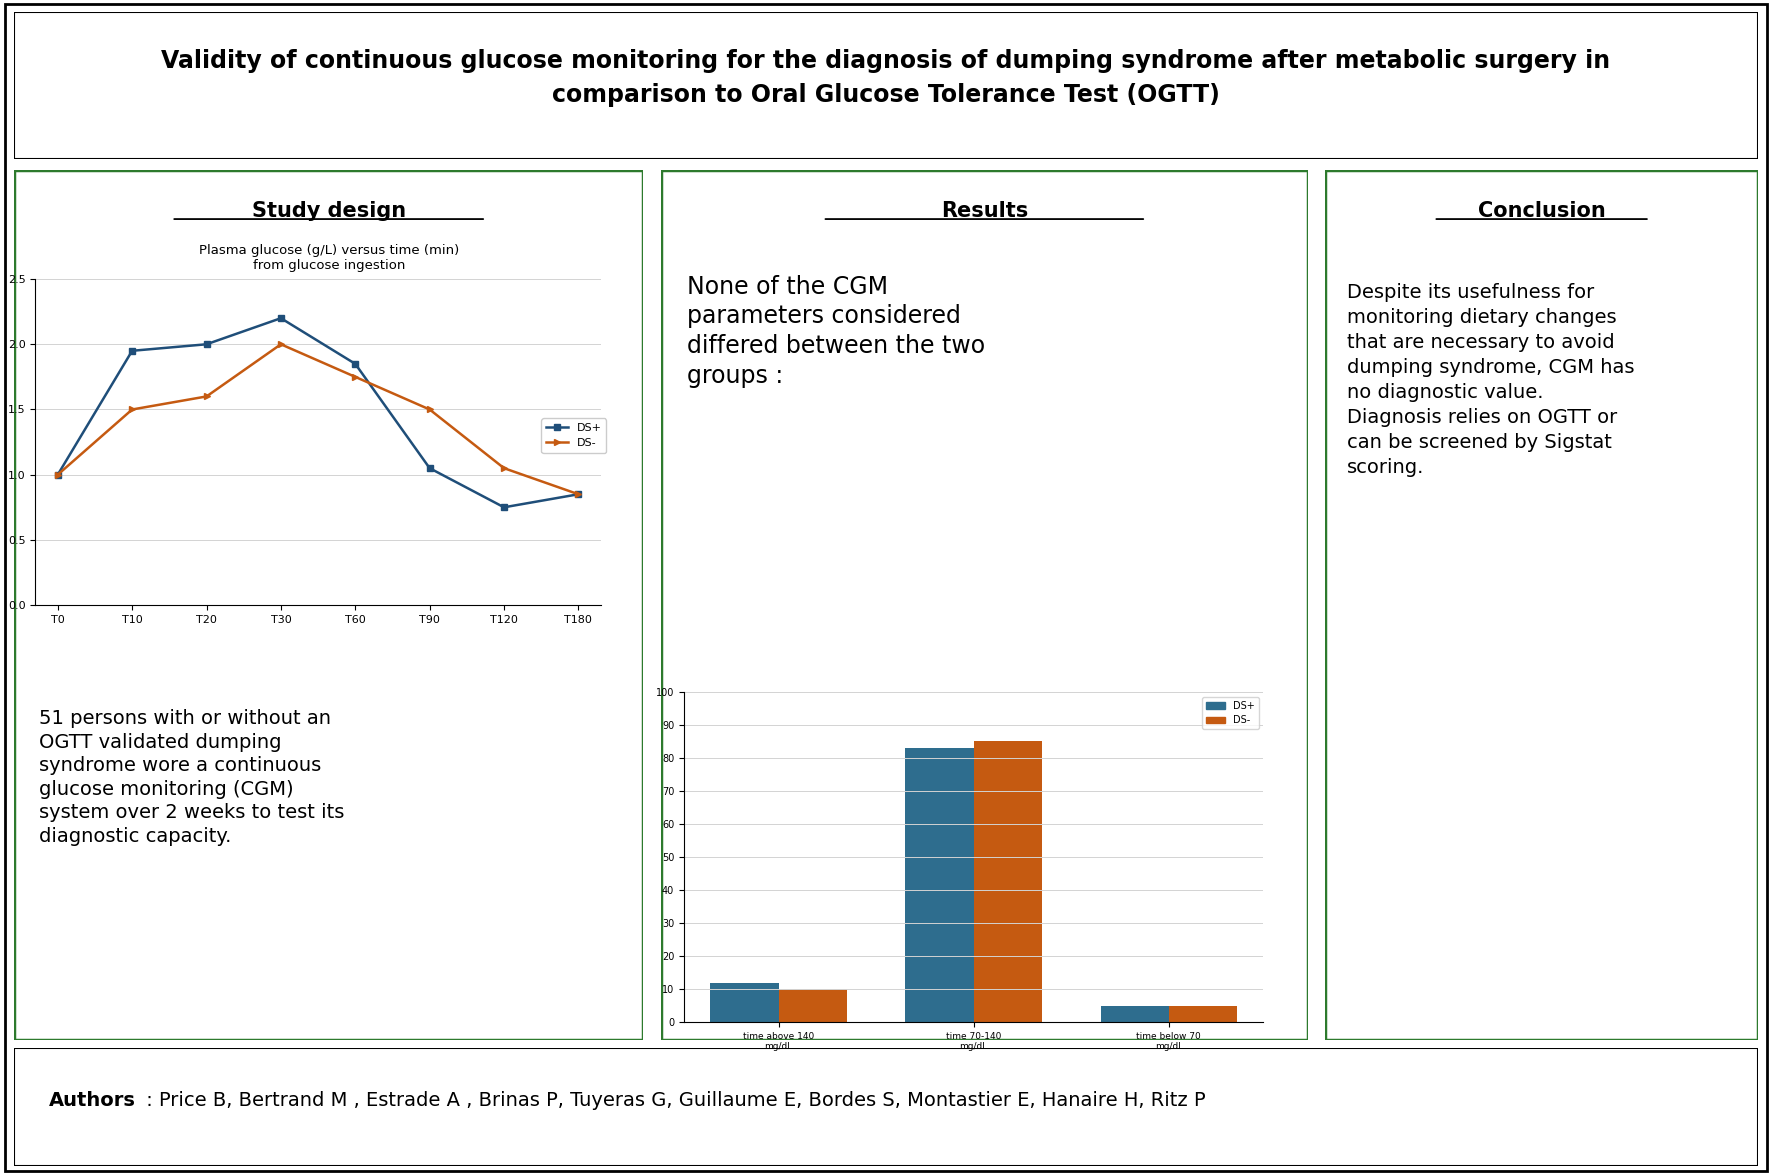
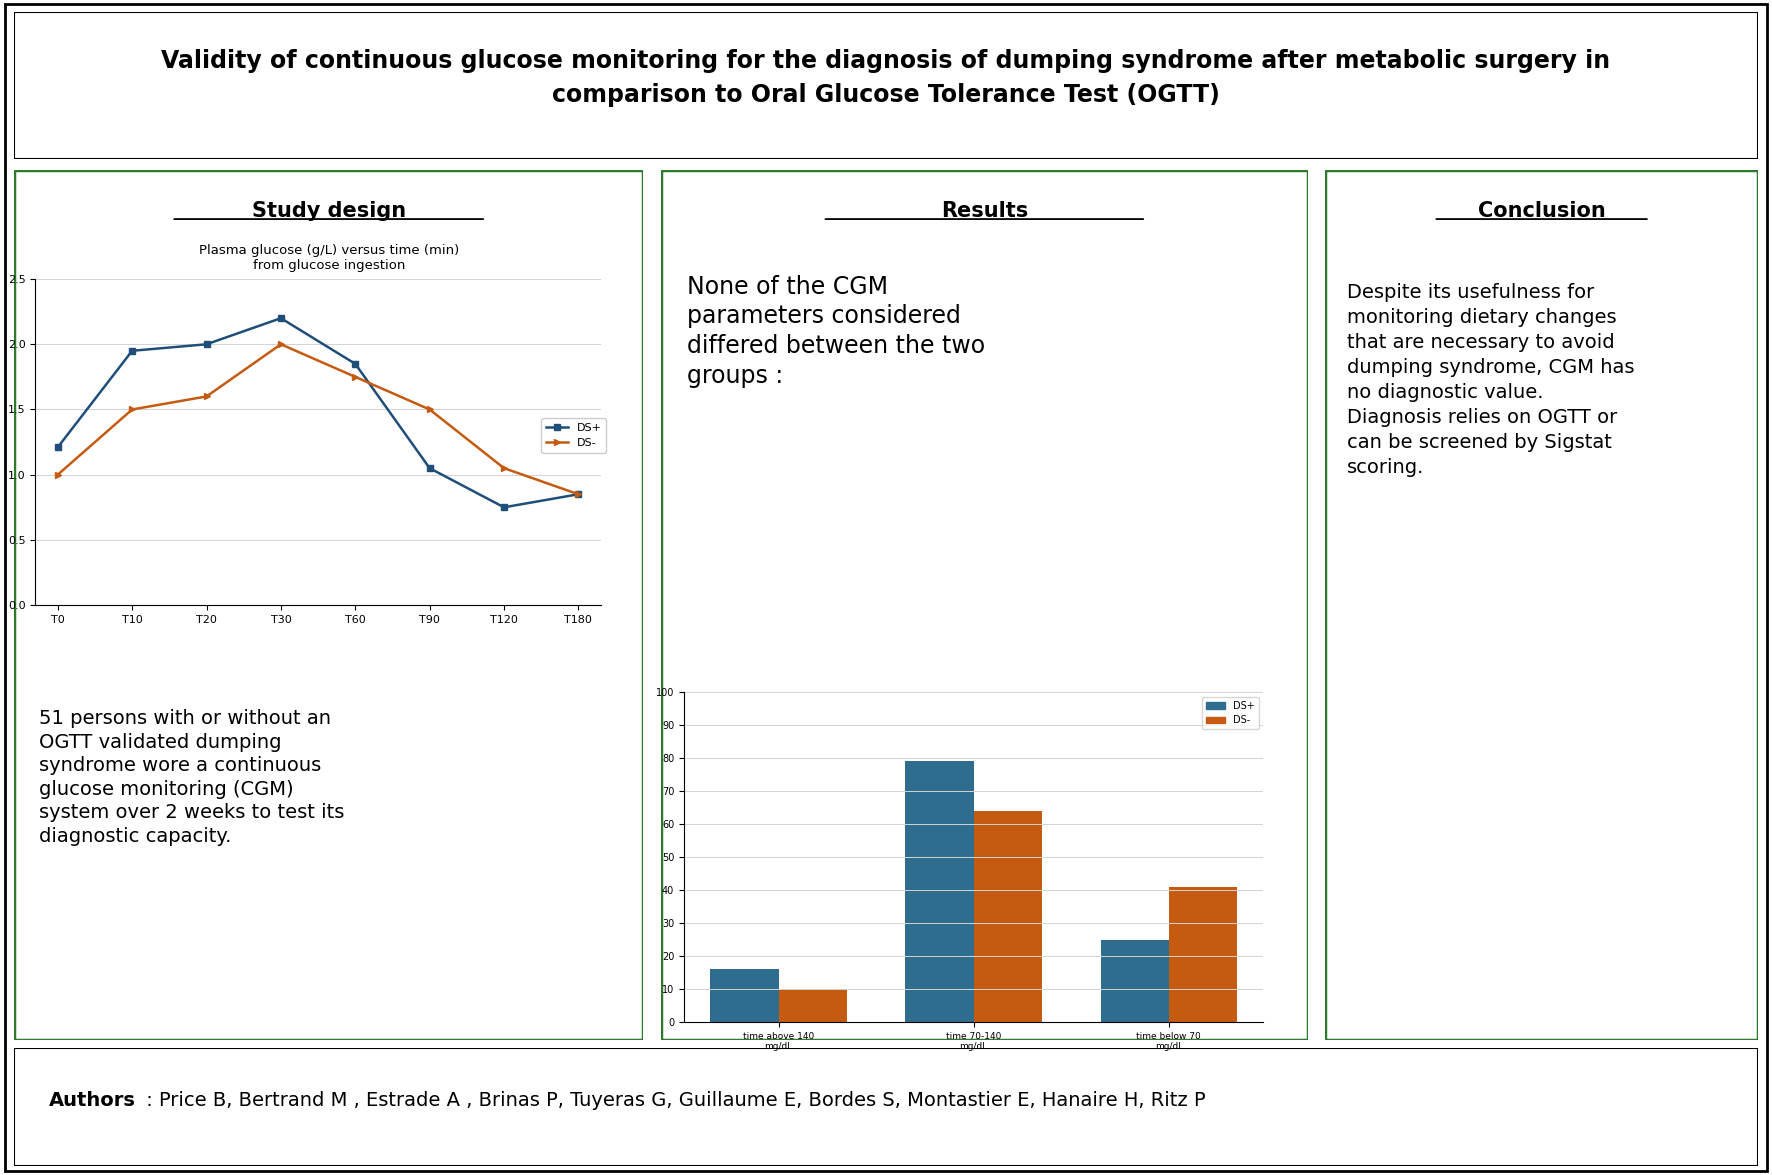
DS+/T0: 1.00 -> 1.21
DS+/time above 140 mg/dL: 12 -> 16
DS+/time 70-140 mg/dL: 83 -> 79
DS-/time 70-140 mg/dL: 85 -> 64
DS+/time below 70 mg/dL: 5 -> 25
DS-/time below 70 mg/dL: 5 -> 41
